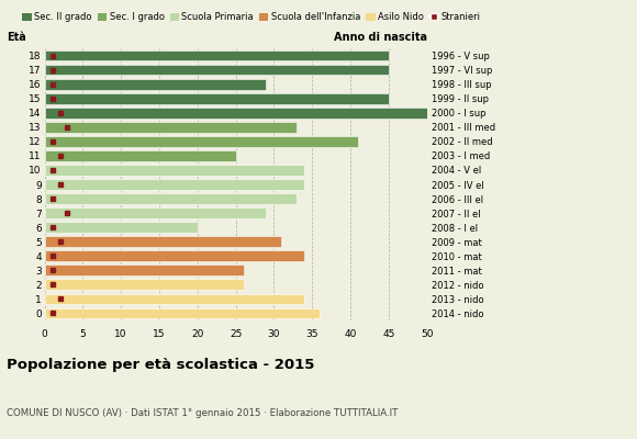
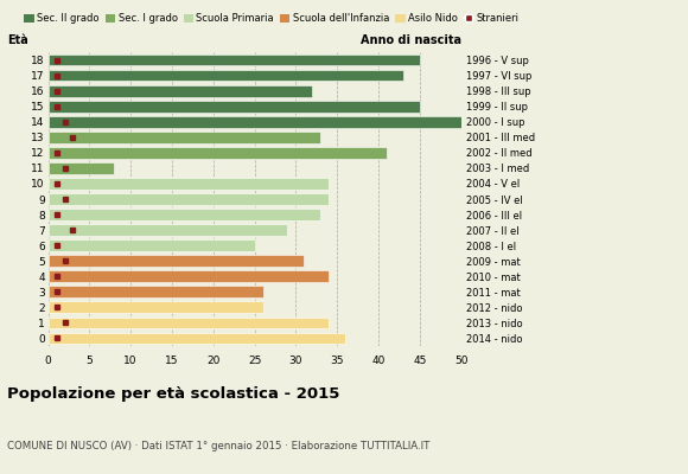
17: 45 -> 43
16: 29 -> 32
11: 25 -> 8
6: 20 -> 25
